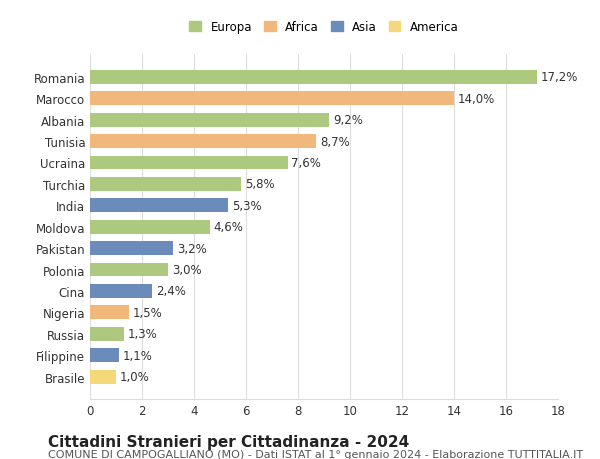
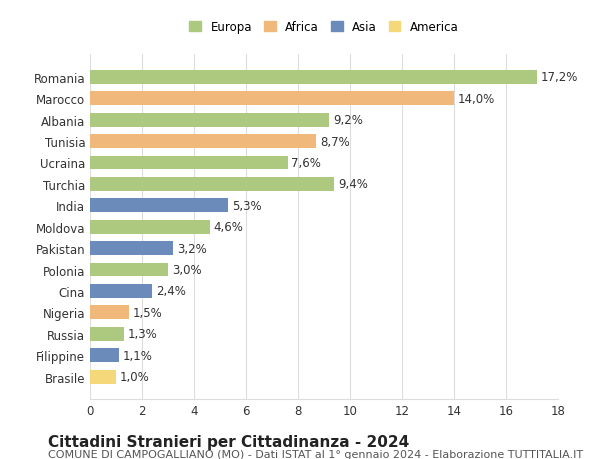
Turchia: 5,8% -> 9,4%
